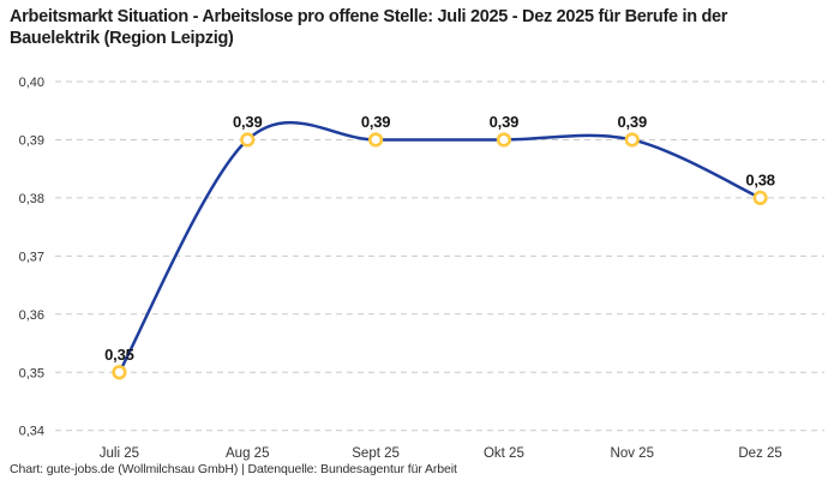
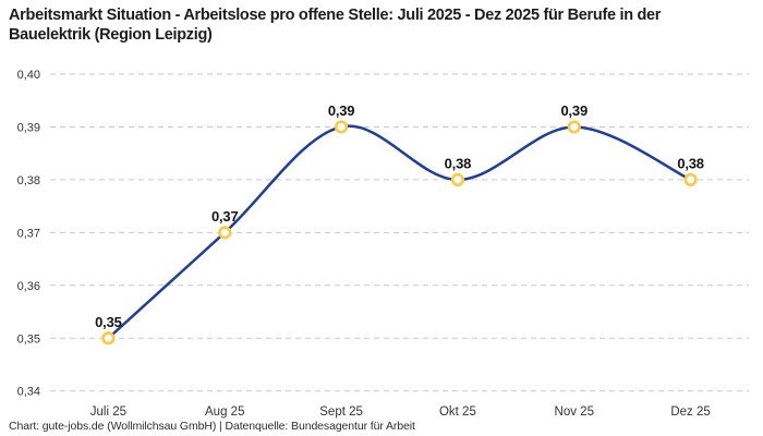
Aug 25: 0,39 -> 0,37
Okt 25: 0,39 -> 0,38
